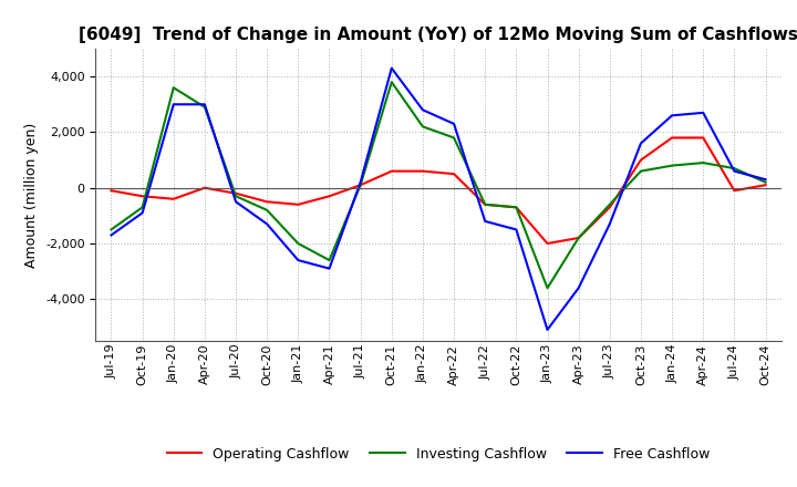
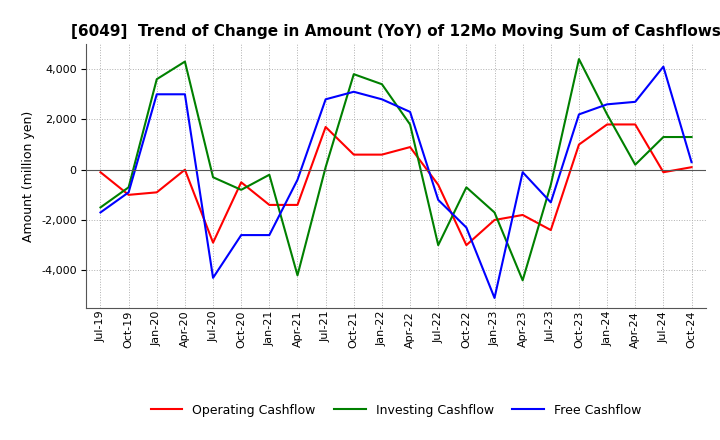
Operating Cashflow/Oct-19: -300 -> -1,000
Operating Cashflow/Jan-20: -400 -> -900
Investing Cashflow/Apr-20: 2,900 -> 4,300
Operating Cashflow/Jul-20: -200 -> -2,900
Free Cashflow/Jul-20: -500 -> -4,300
Free Cashflow/Oct-20: -1,300 -> -2,600
Operating Cashflow/Jan-21: -600 -> -1,400
Investing Cashflow/Jan-21: -2,000 -> -200
Operating Cashflow/Apr-21: -300 -> -1,400
Investing Cashflow/Apr-21: -2,600 -> -4,200
Free Cashflow/Apr-21: -2,900 -> -400
Operating Cashflow/Jul-21: 100 -> 1,700
Free Cashflow/Jul-21: 200 -> 2,800
Free Cashflow/Oct-21: 4,300 -> 3,100
Investing Cashflow/Jan-22: 2,200 -> 3,400
Operating Cashflow/Apr-22: 500 -> 900
Investing Cashflow/Jul-22: -600 -> -3,000
Operating Cashflow/Oct-22: -700 -> -3,000
Free Cashflow/Oct-22: -1,500 -> -2,300
Investing Cashflow/Jan-23: -3,600 -> -1,700
Investing Cashflow/Apr-23: -1,800 -> -4,400
Free Cashflow/Apr-23: -3,600 -> -100
Operating Cashflow/Jul-23: -700 -> -2,400
Investing Cashflow/Oct-23: 600 -> 4,400
Free Cashflow/Oct-23: 1,600 -> 2,200
Investing Cashflow/Jan-24: 800 -> 2,200
Investing Cashflow/Apr-24: 900 -> 200
Investing Cashflow/Jul-24: 700 -> 1,300
Free Cashflow/Jul-24: 600 -> 4,100
Investing Cashflow/Oct-24: 200 -> 1,300
